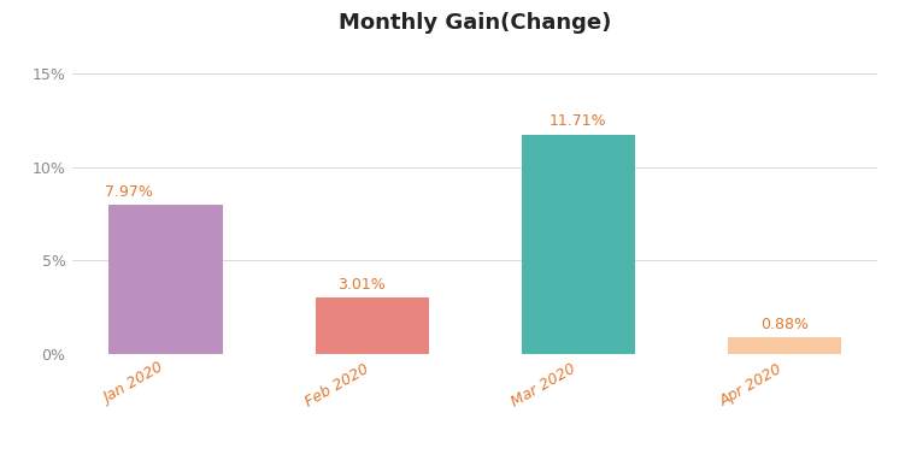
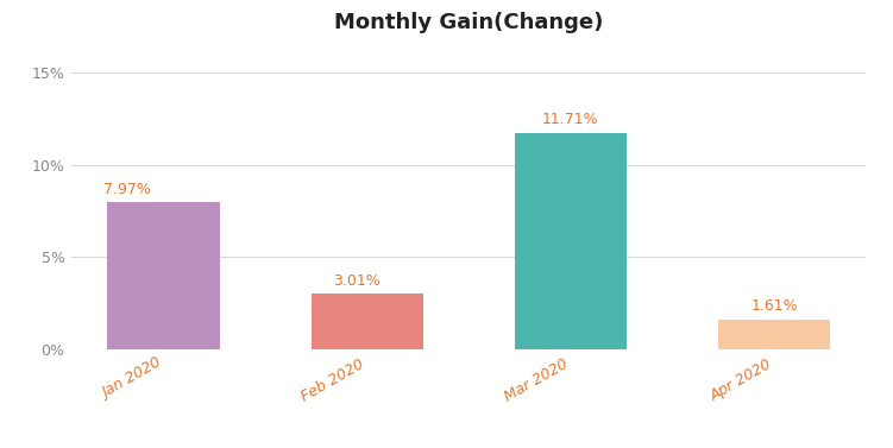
Apr 2020: 0.88% -> 1.61%
